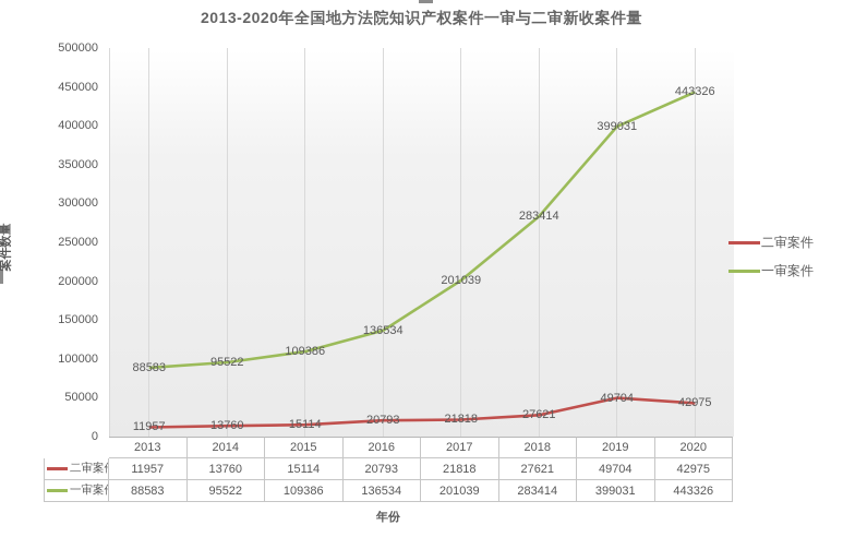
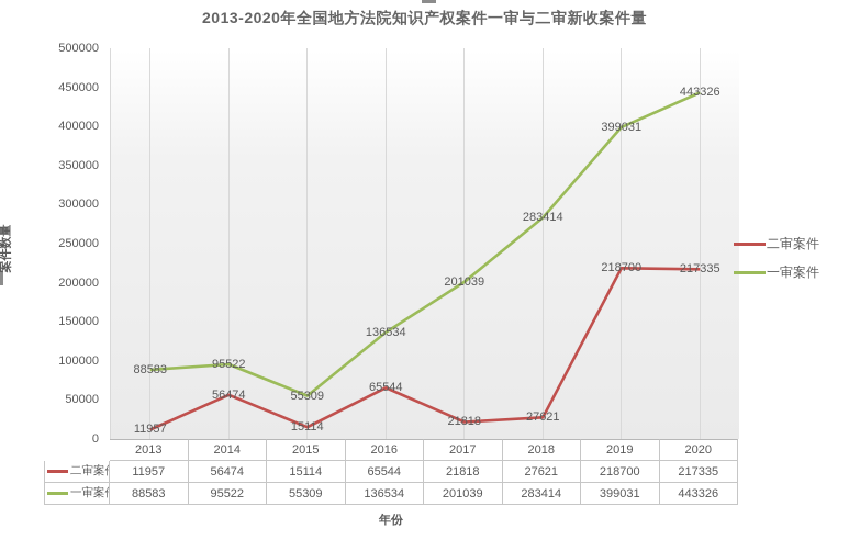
二审案件/2014: 13760 -> 56474
一审案件/2015: 109386 -> 55309
二审案件/2016: 20793 -> 65544
二审案件/2019: 49704 -> 218700
二审案件/2020: 42975 -> 217335
